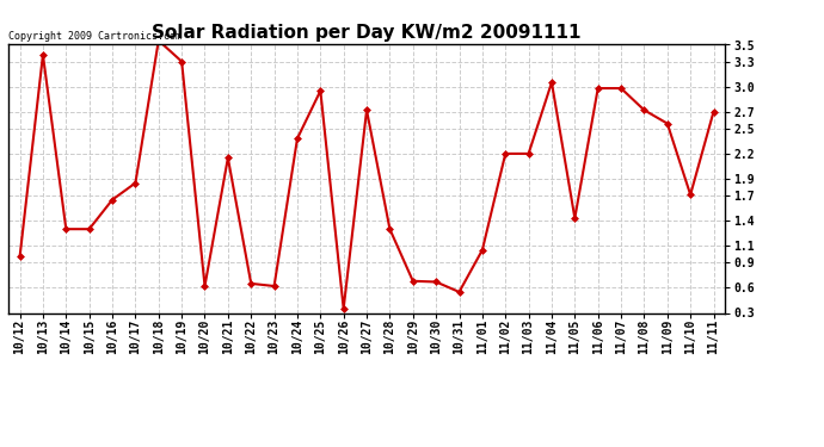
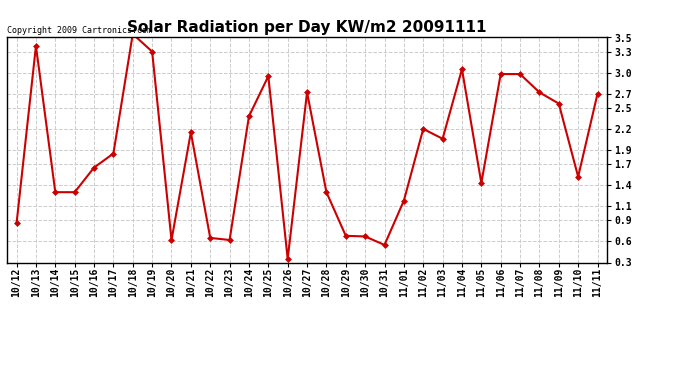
10/12: 0.97 -> 0.86
11/01: 1.05 -> 1.18
11/03: 2.20 -> 2.06
11/10: 1.71 -> 1.52
